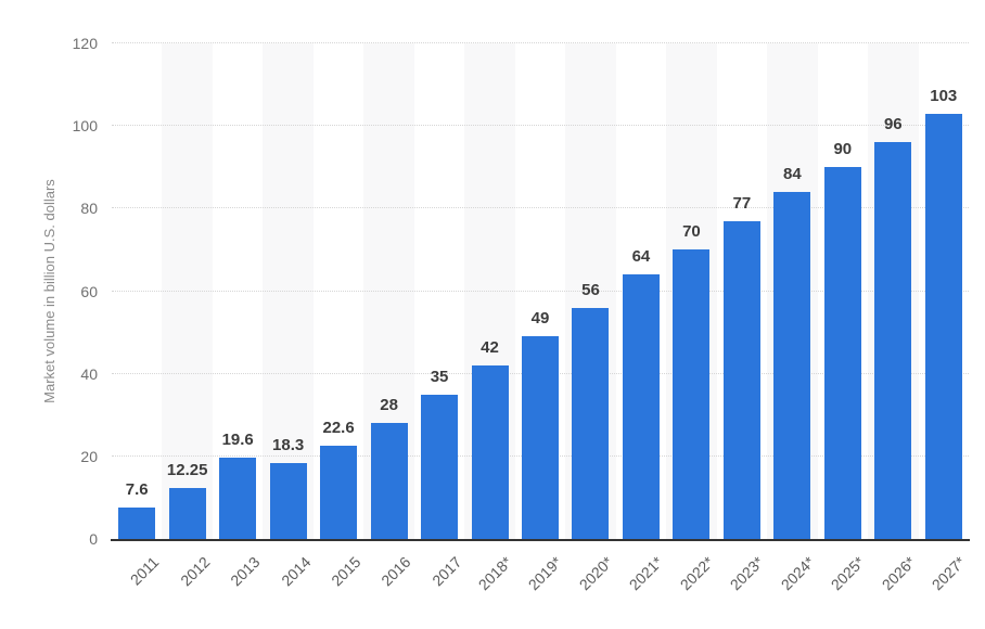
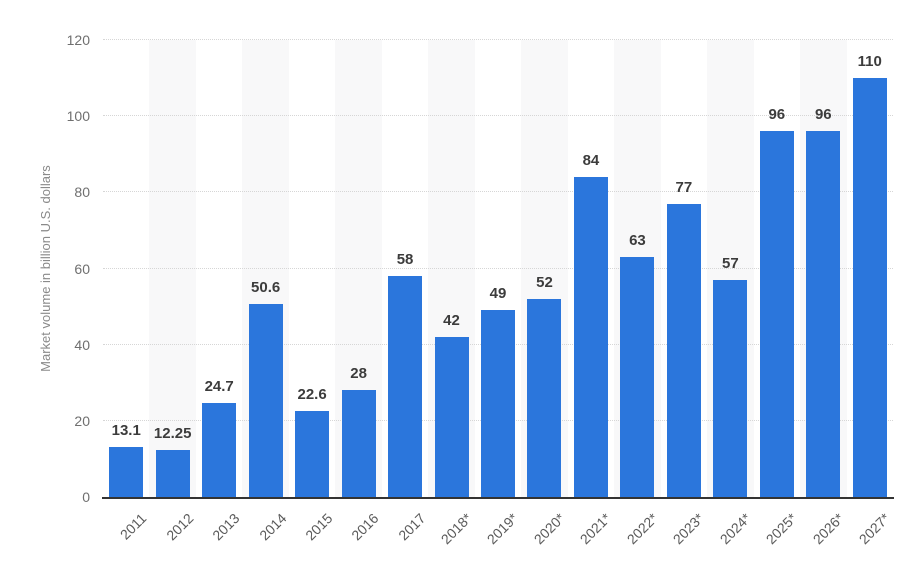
2011: 7.6 -> 13.1
2013: 19.6 -> 24.7
2014: 18.3 -> 50.6
2017: 35 -> 58
2020*: 56 -> 52
2021*: 64 -> 84
2022*: 70 -> 63
2024*: 84 -> 57
2025*: 90 -> 96
2027*: 103 -> 110
